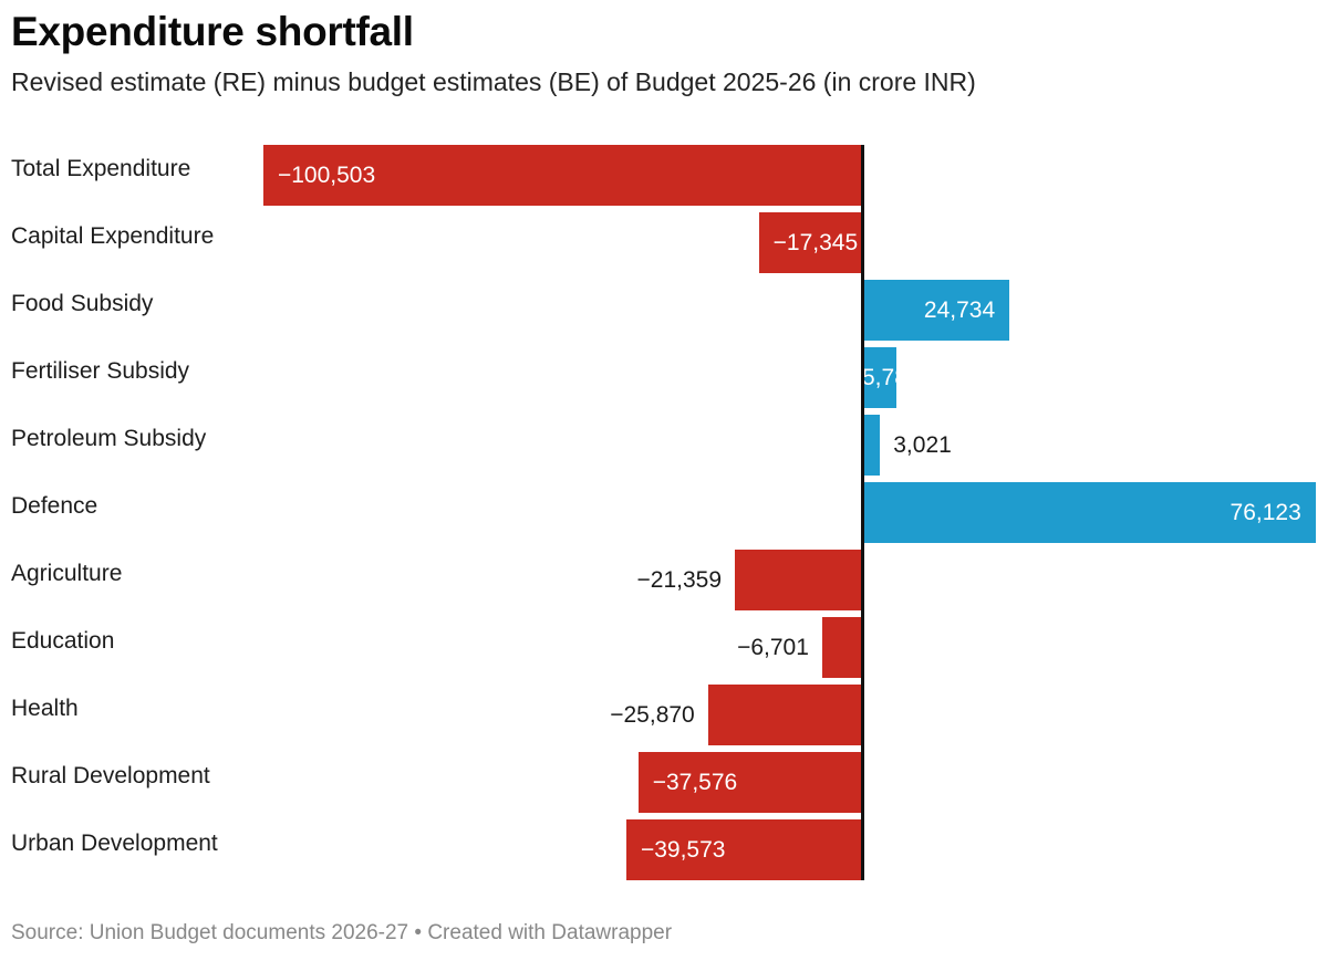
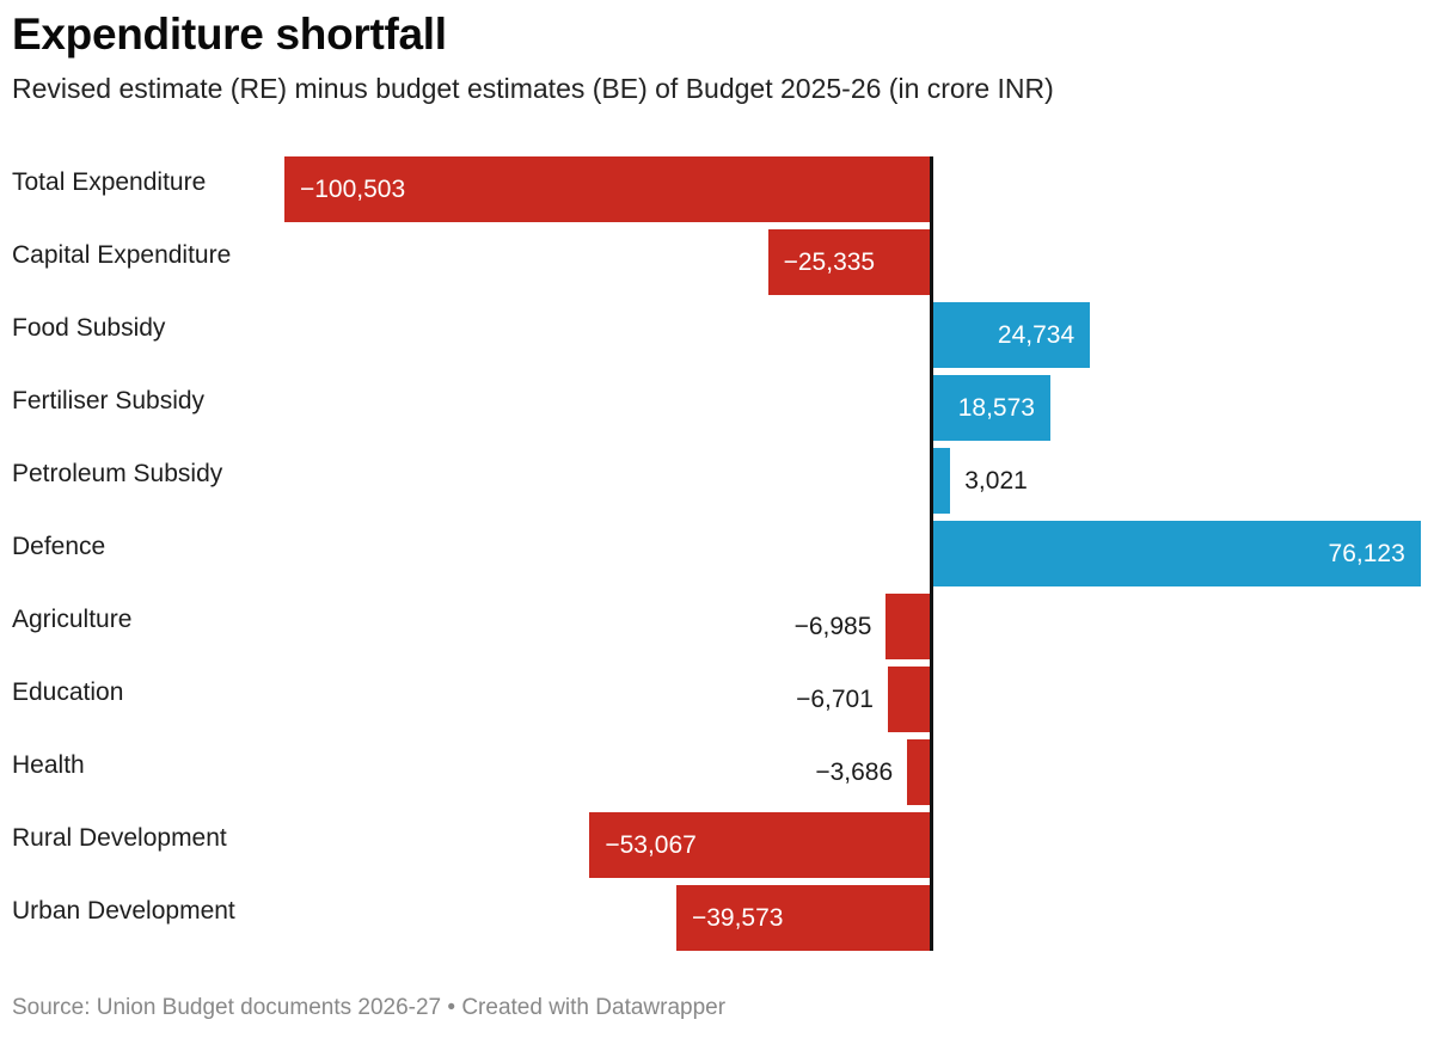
Capital Expenditure: −17,345 -> −25,335
Fertiliser Subsidy: 5,787 -> 18,573
Agriculture: −21,359 -> −6,985
Health: −25,870 -> −3,686
Rural Development: −37,576 -> −53,067
